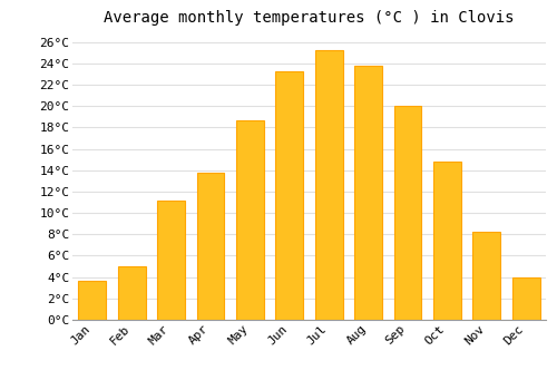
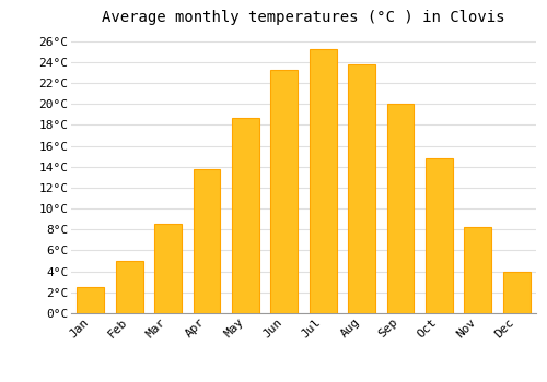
Jan: 3.6°C -> 2.5°C
Mar: 11.2°C -> 8.5°C
